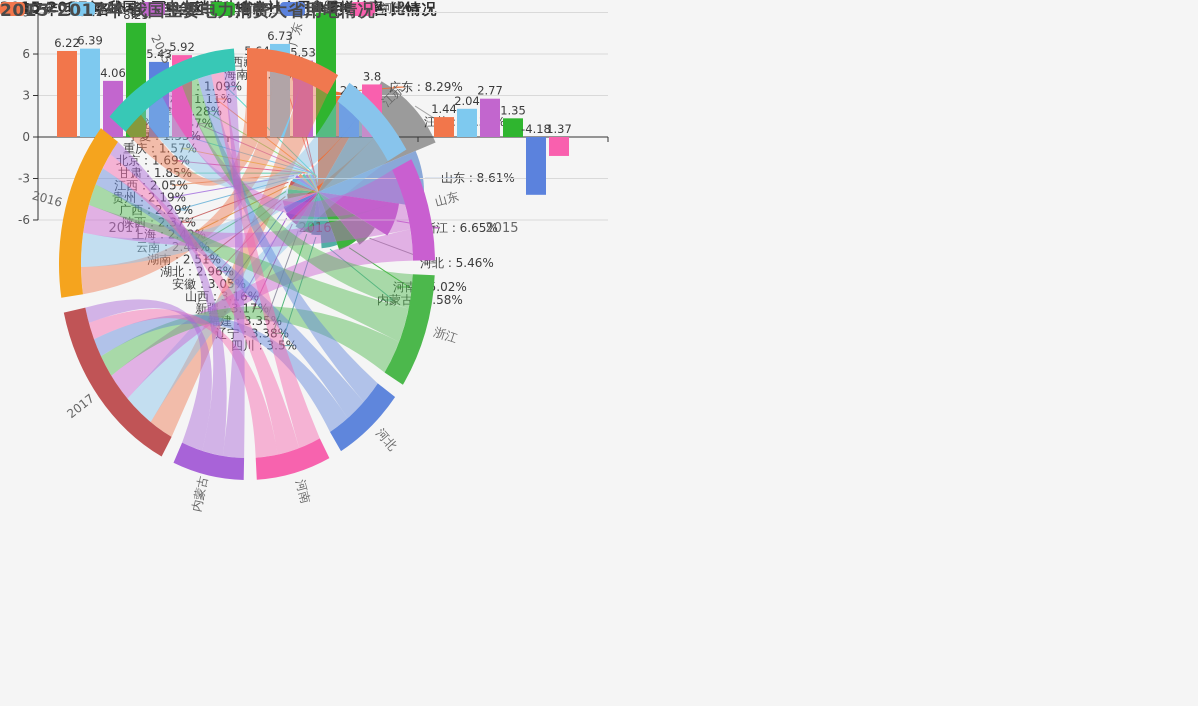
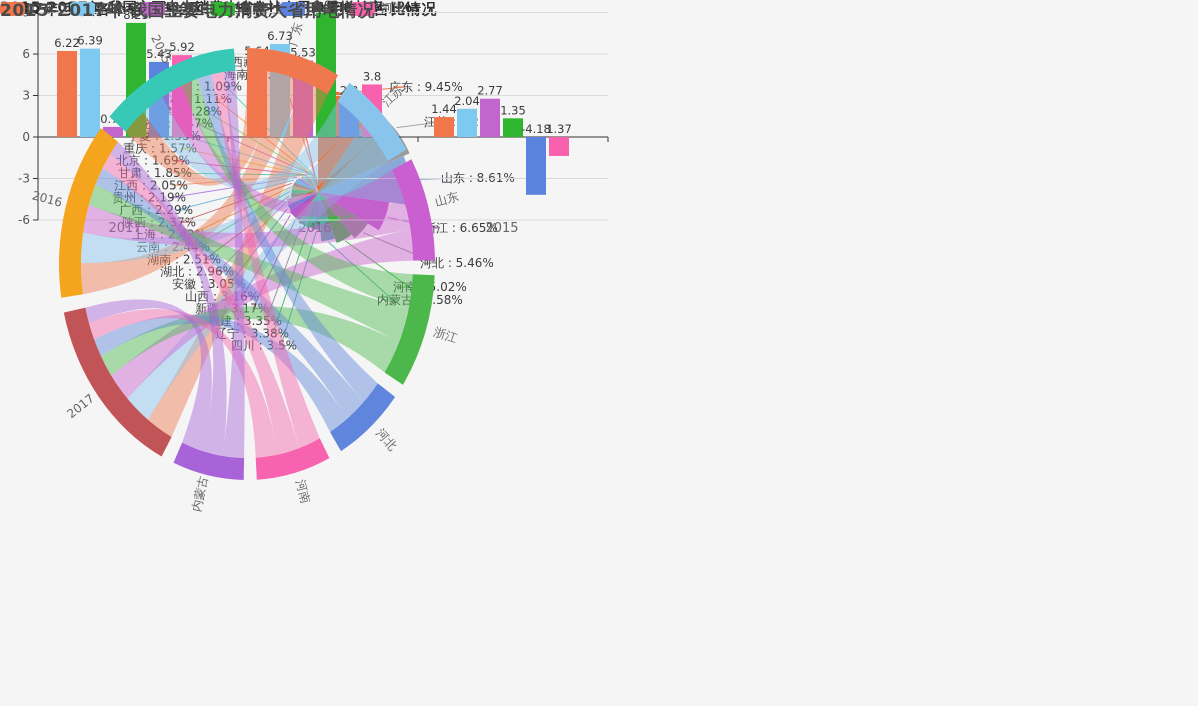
2017年 我国各个省（自治区、直辖市）全社会用电量占比情况/广东: 8.29% -> 9.45%
2017年 我国各个省（自治区、直辖市）全社会用电量占比情况/江苏: 10.37% -> 9.21%
2015-2017年 我国主要电力消费大省全社会用电量增长率（%）/山东/2017: 4.06 -> 0.73
